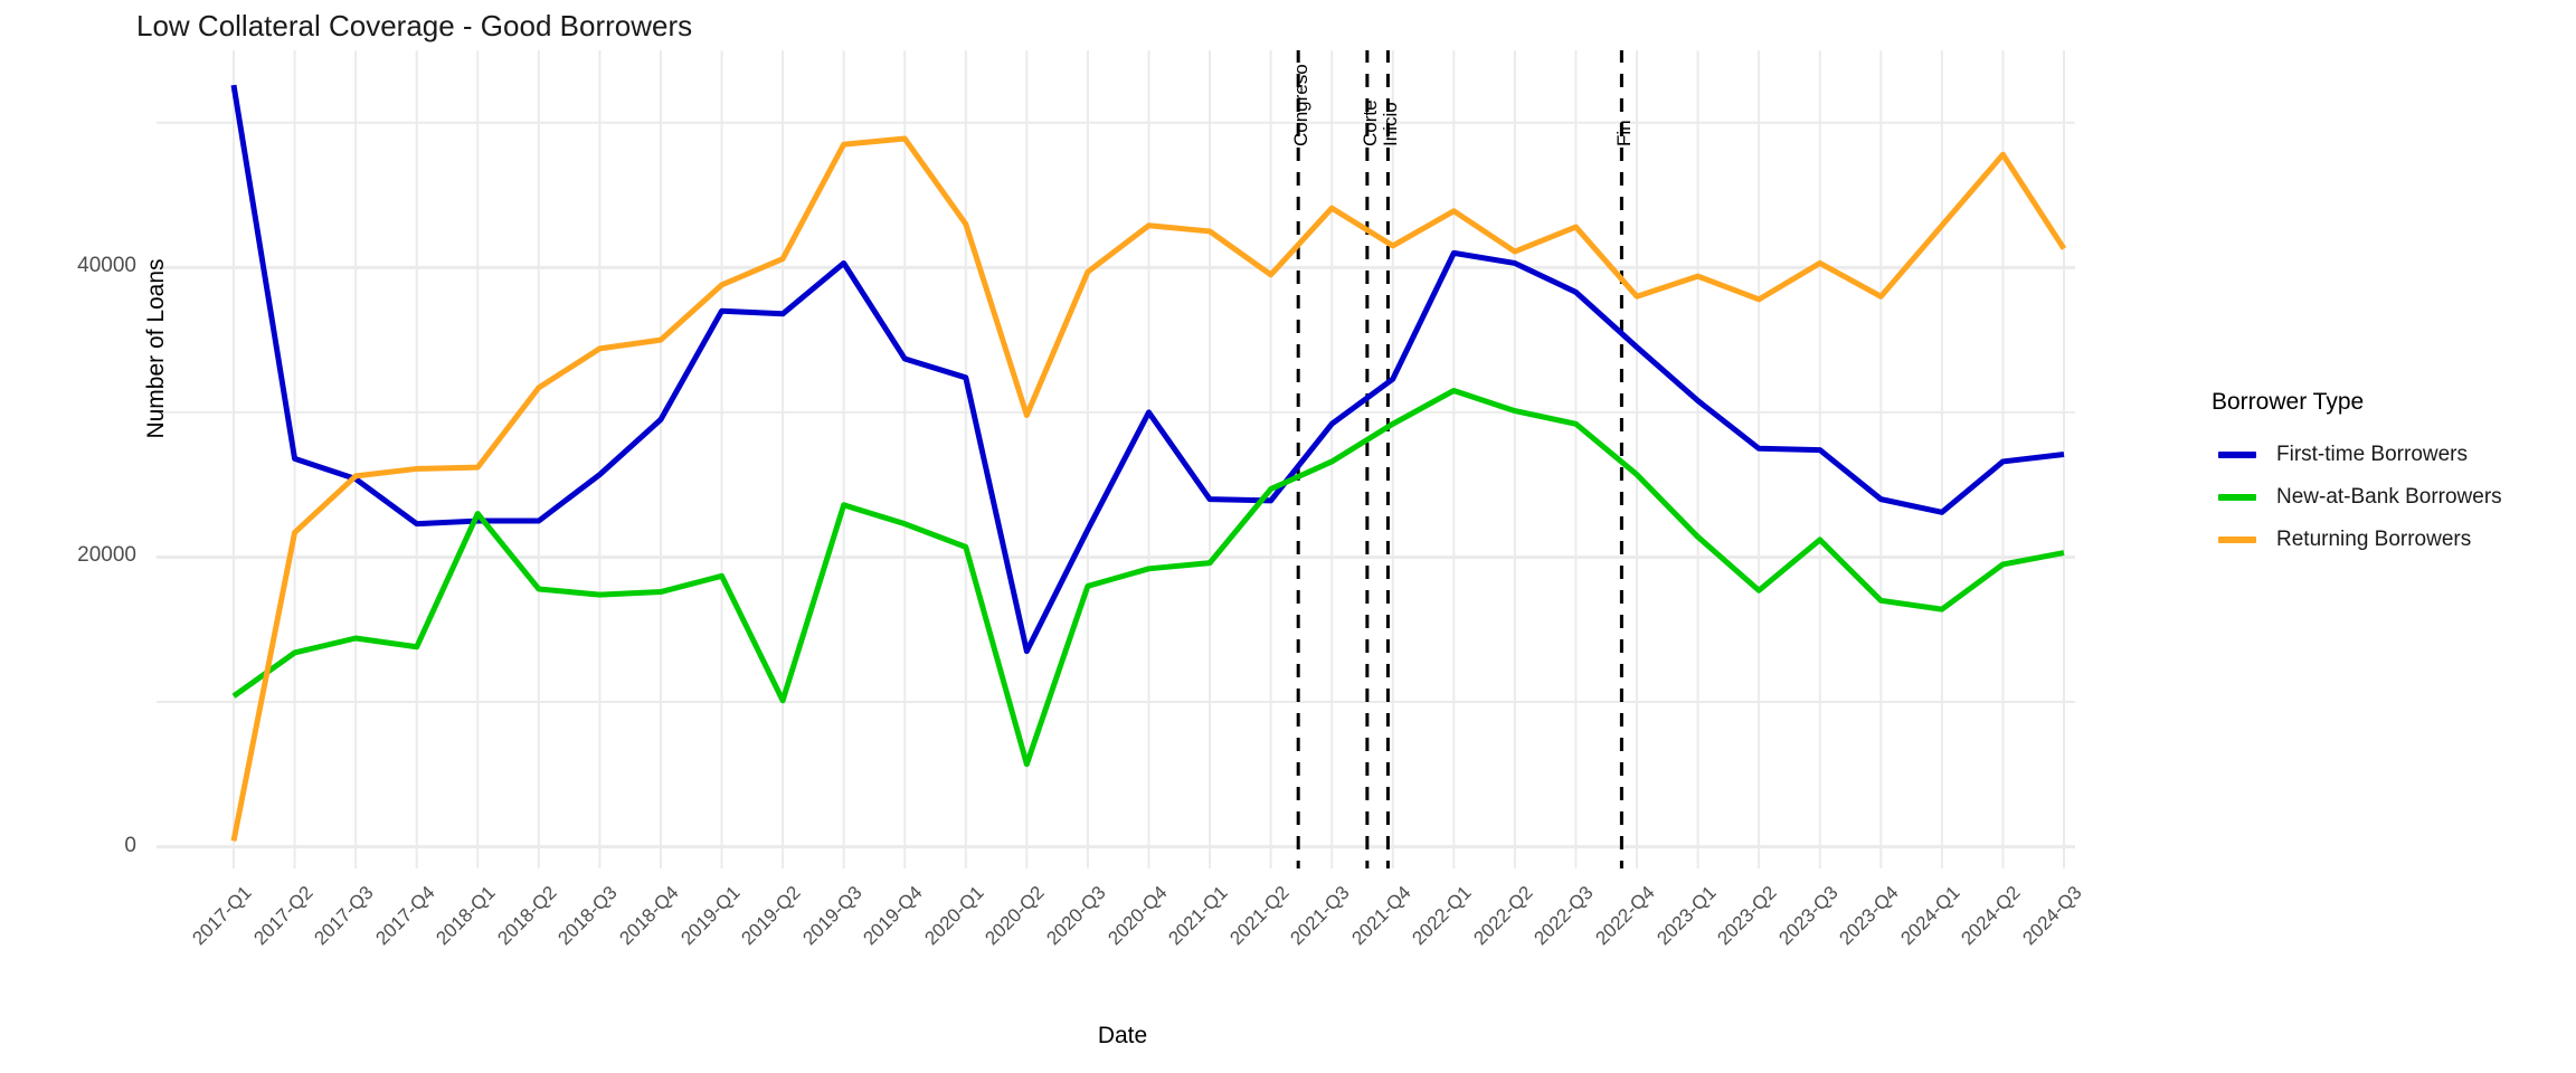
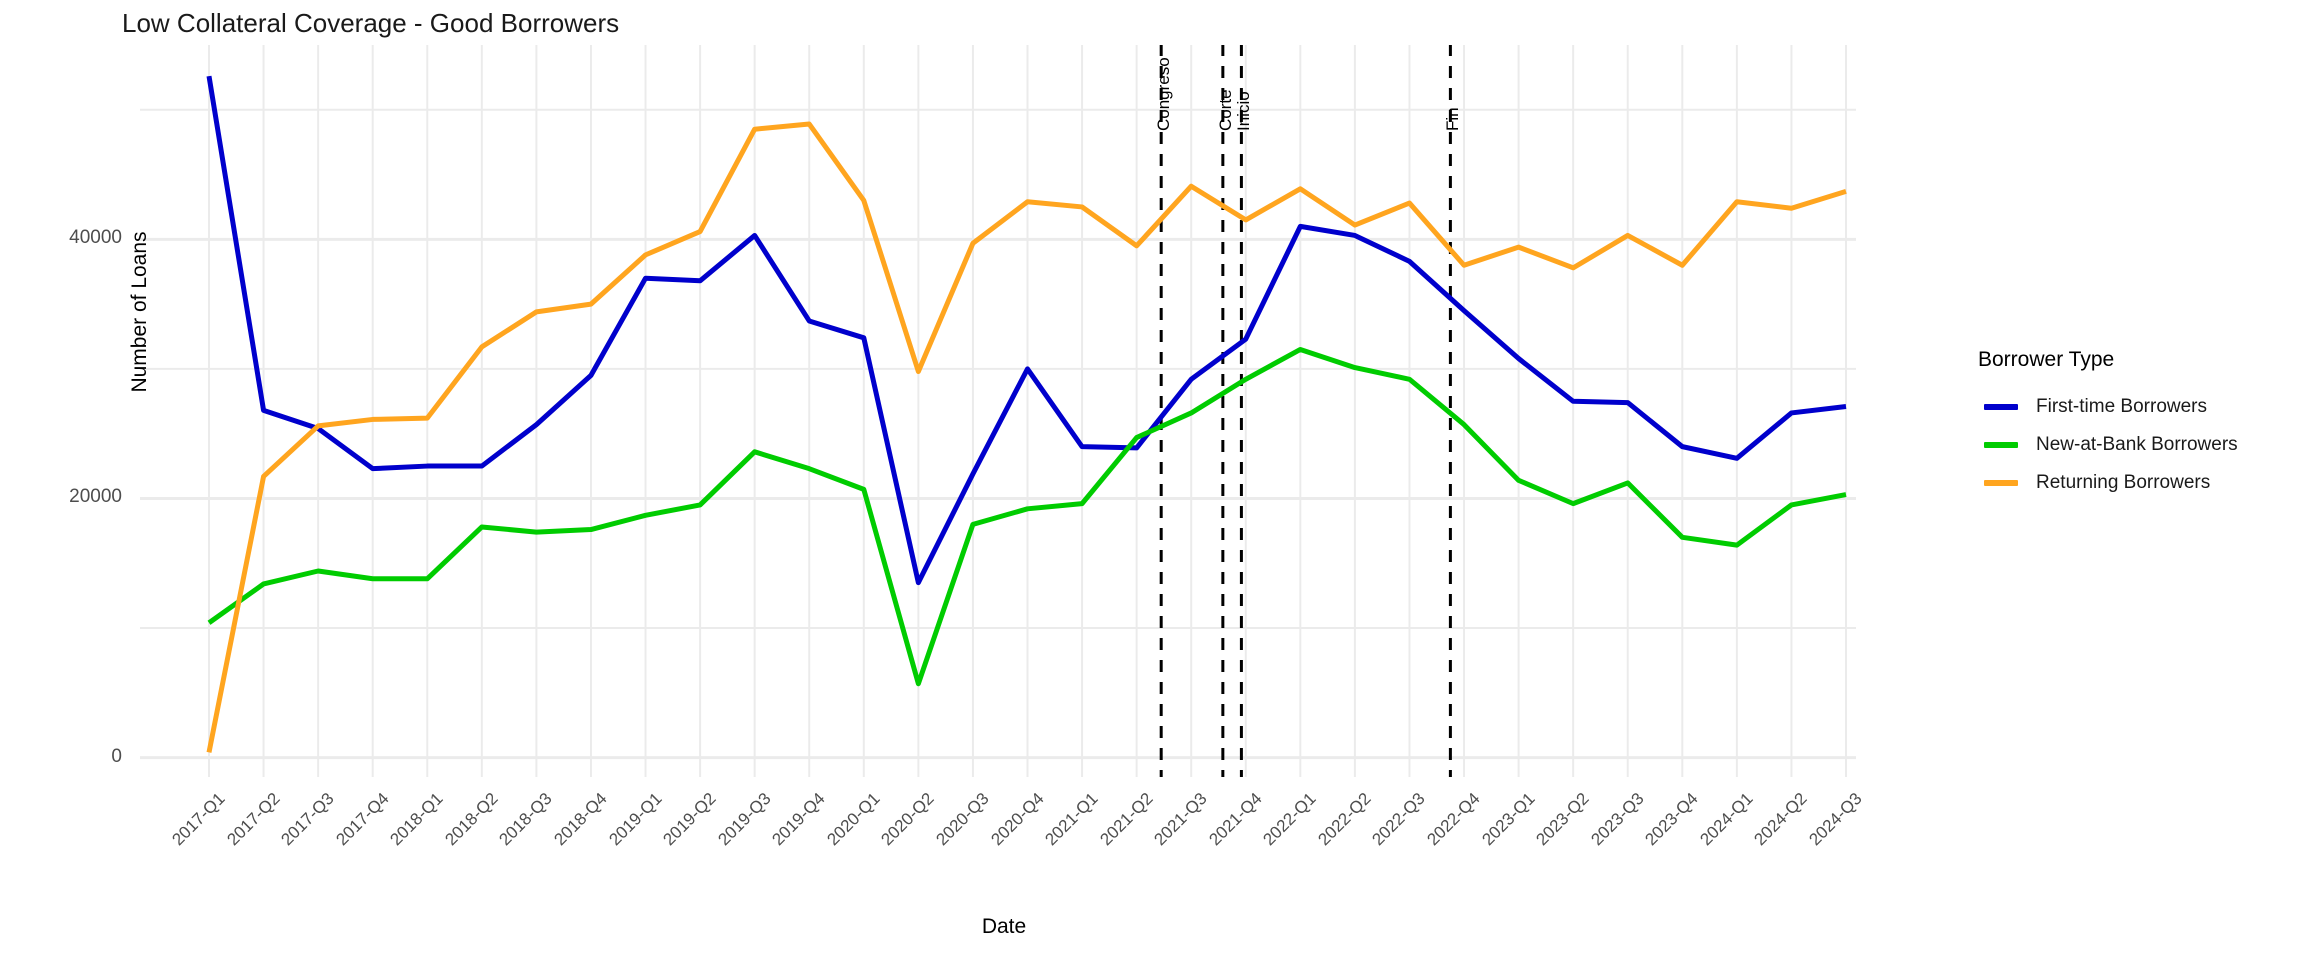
New-at-Bank Borrowers/2018-Q1: 23000 -> 13800
New-at-Bank Borrowers/2019-Q2: 10100 -> 19500
New-at-Bank Borrowers/2023-Q2: 17700 -> 19600
Returning Borrowers/2024-Q2: 47800 -> 42400
Returning Borrowers/2024-Q3: 41300 -> 43700
